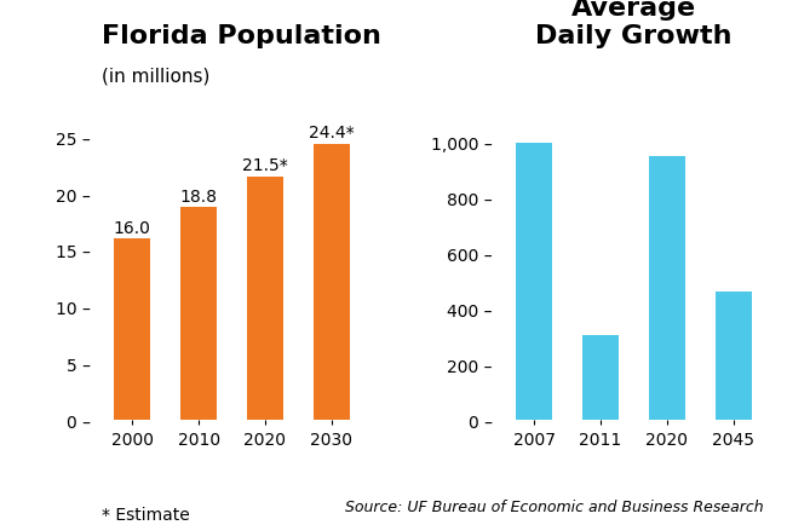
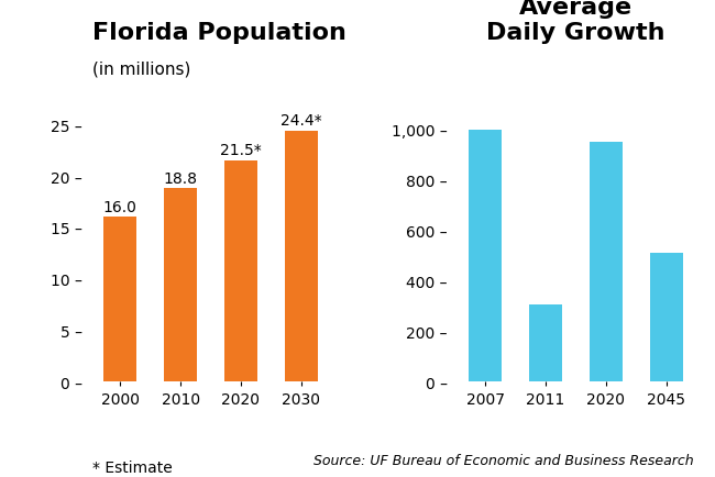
2045: 460 – -> 510 –
